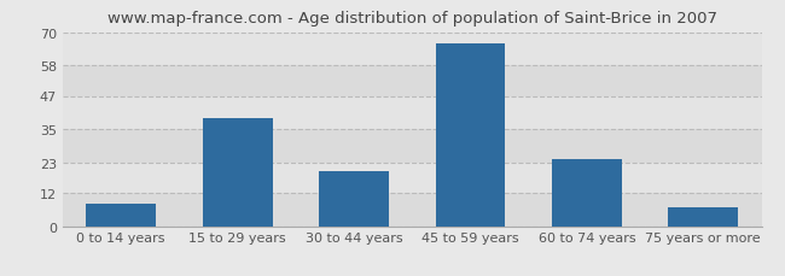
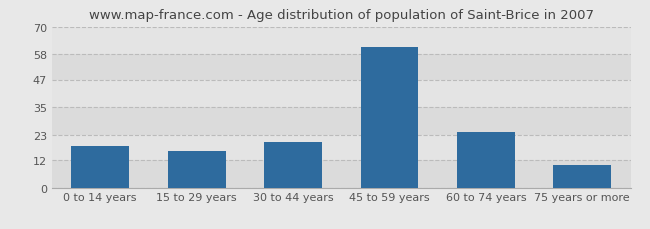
0 to 14 years: 8 -> 18
15 to 29 years: 39 -> 16
45 to 59 years: 66 -> 61
75 years or more: 7 -> 10
